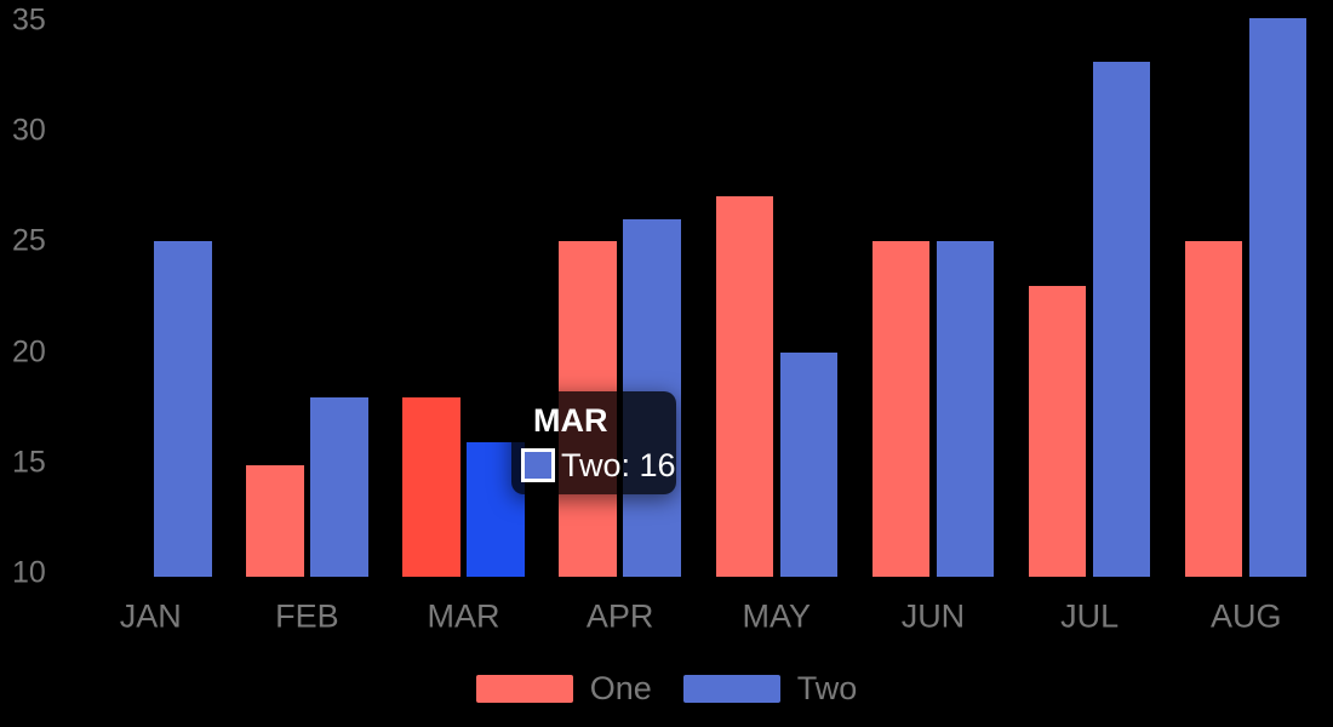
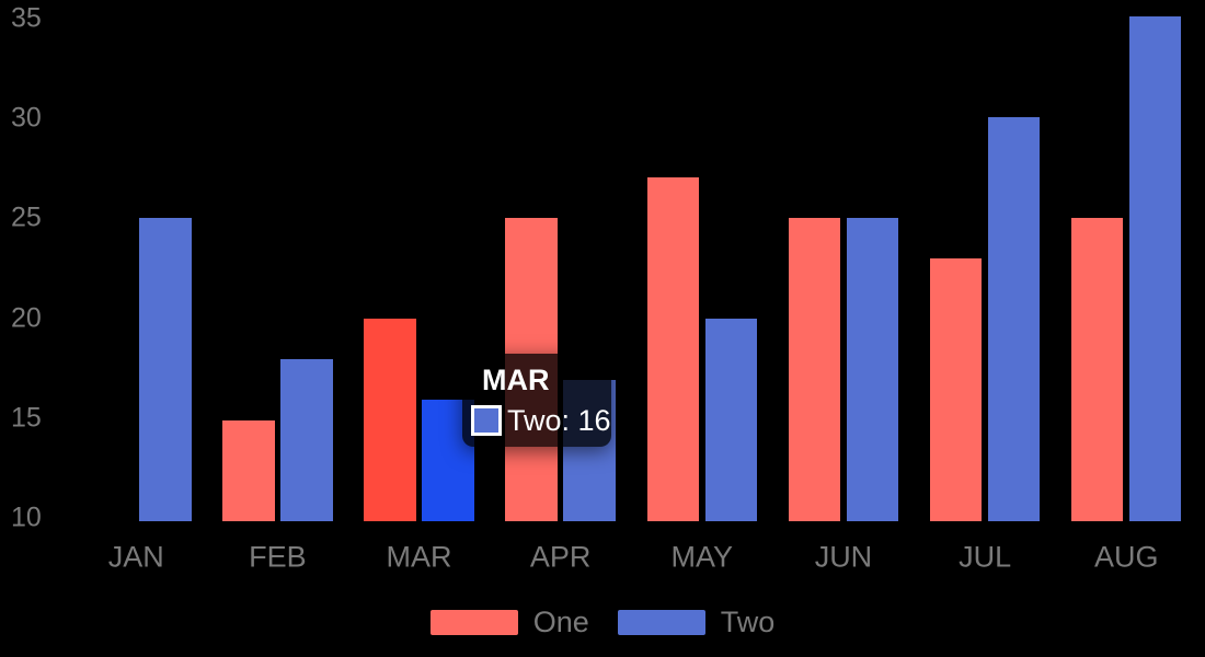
One/MAR: 18 -> 20
Two/APR: 26 -> 17
Two/JUL: 33 -> 30
